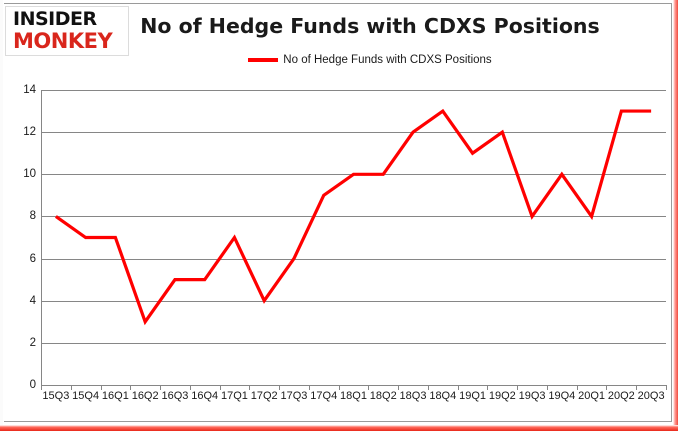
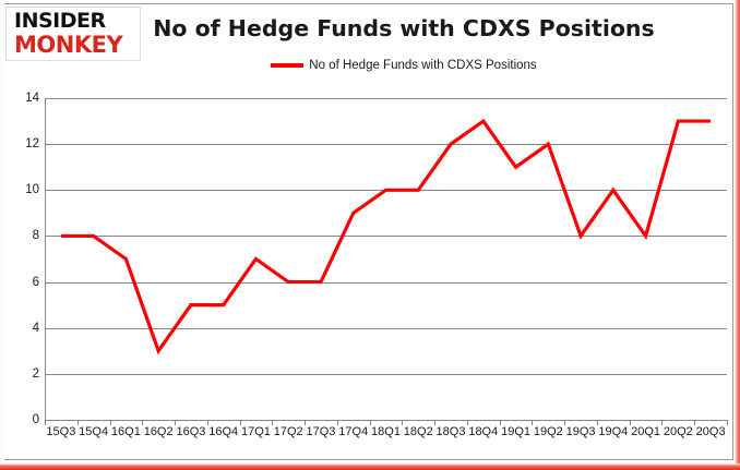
15Q4: 7 -> 8
17Q2: 4 -> 6
